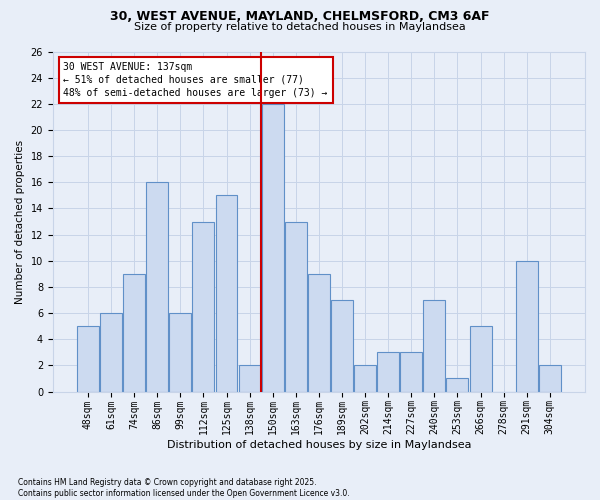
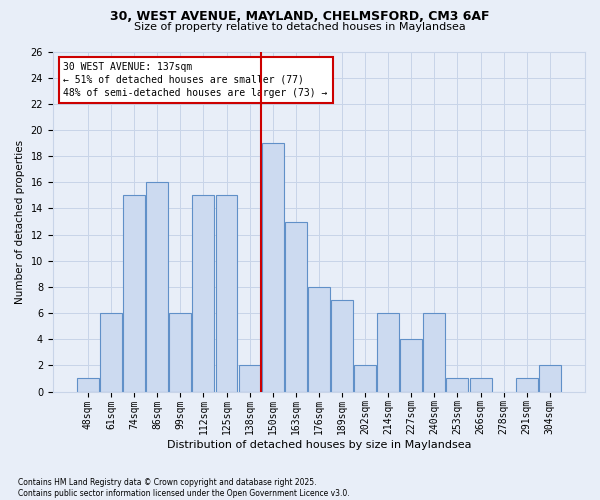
48sqm: 5 -> 1
74sqm: 9 -> 15
112sqm: 13 -> 15
150sqm: 22 -> 19
176sqm: 9 -> 8
214sqm: 3 -> 6
227sqm: 3 -> 4
240sqm: 7 -> 6
266sqm: 5 -> 1
291sqm: 10 -> 1
